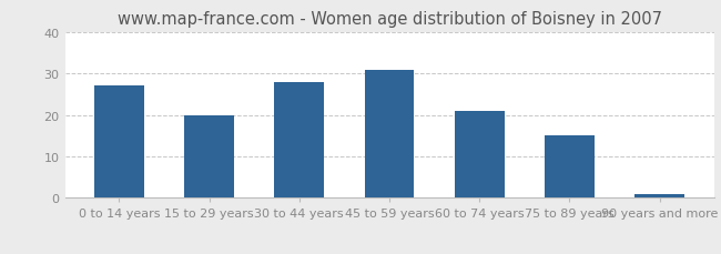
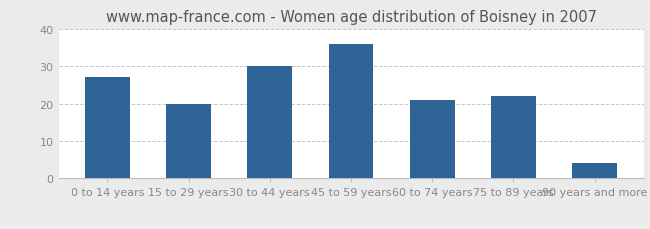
30 to 44 years: 28 -> 30
45 to 59 years: 31 -> 36
75 to 89 years: 15 -> 22
90 years and more: 1 -> 4
